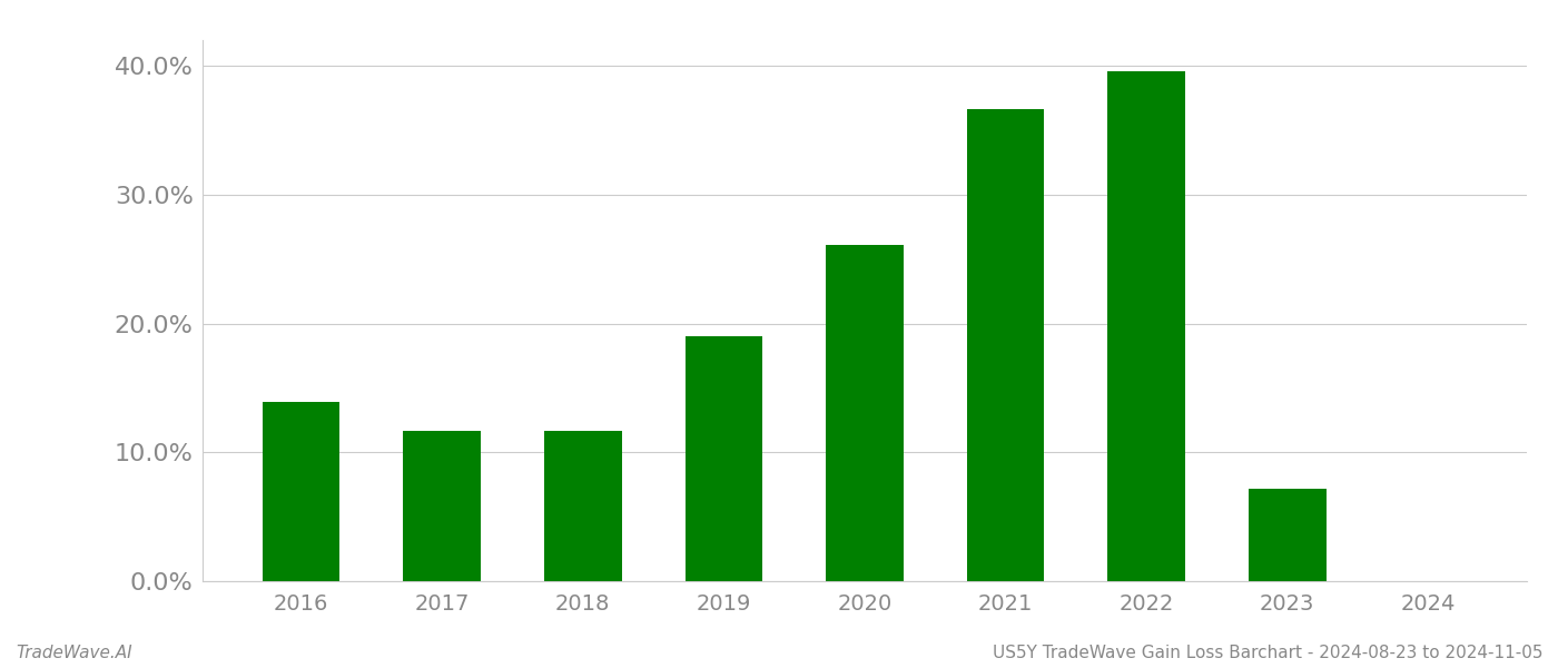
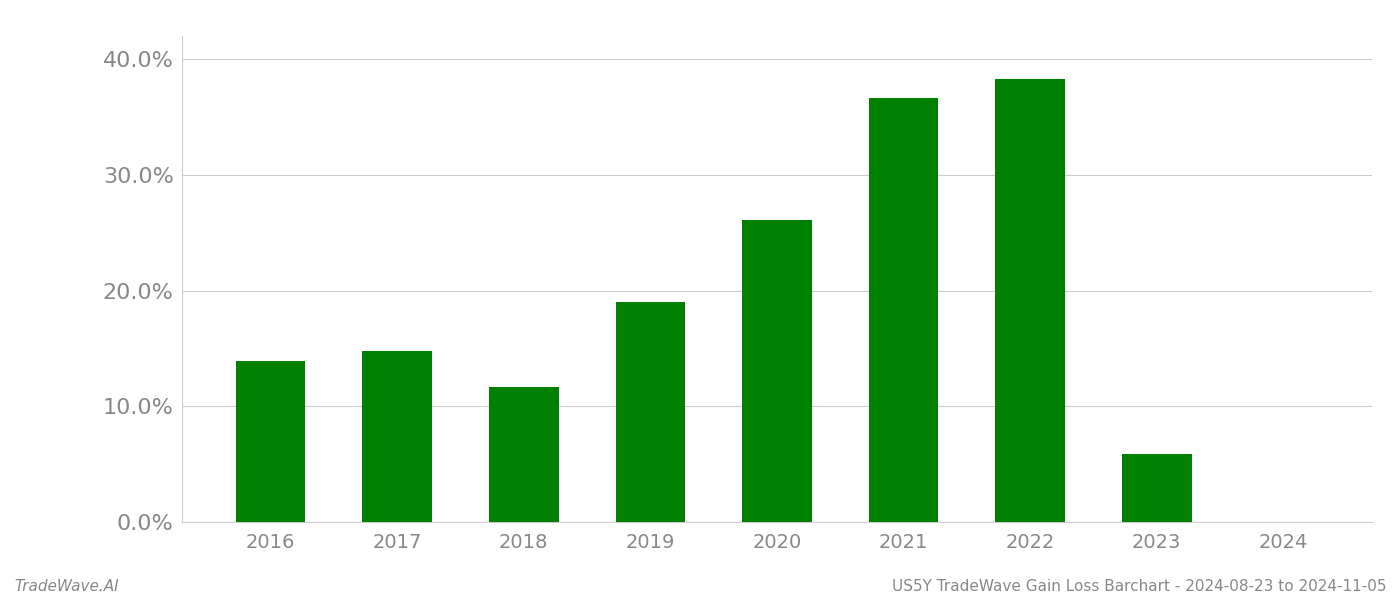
2017: 11.7% -> 14.8%
2022: 39.6% -> 38.3%
2023: 7.2% -> 5.9%
